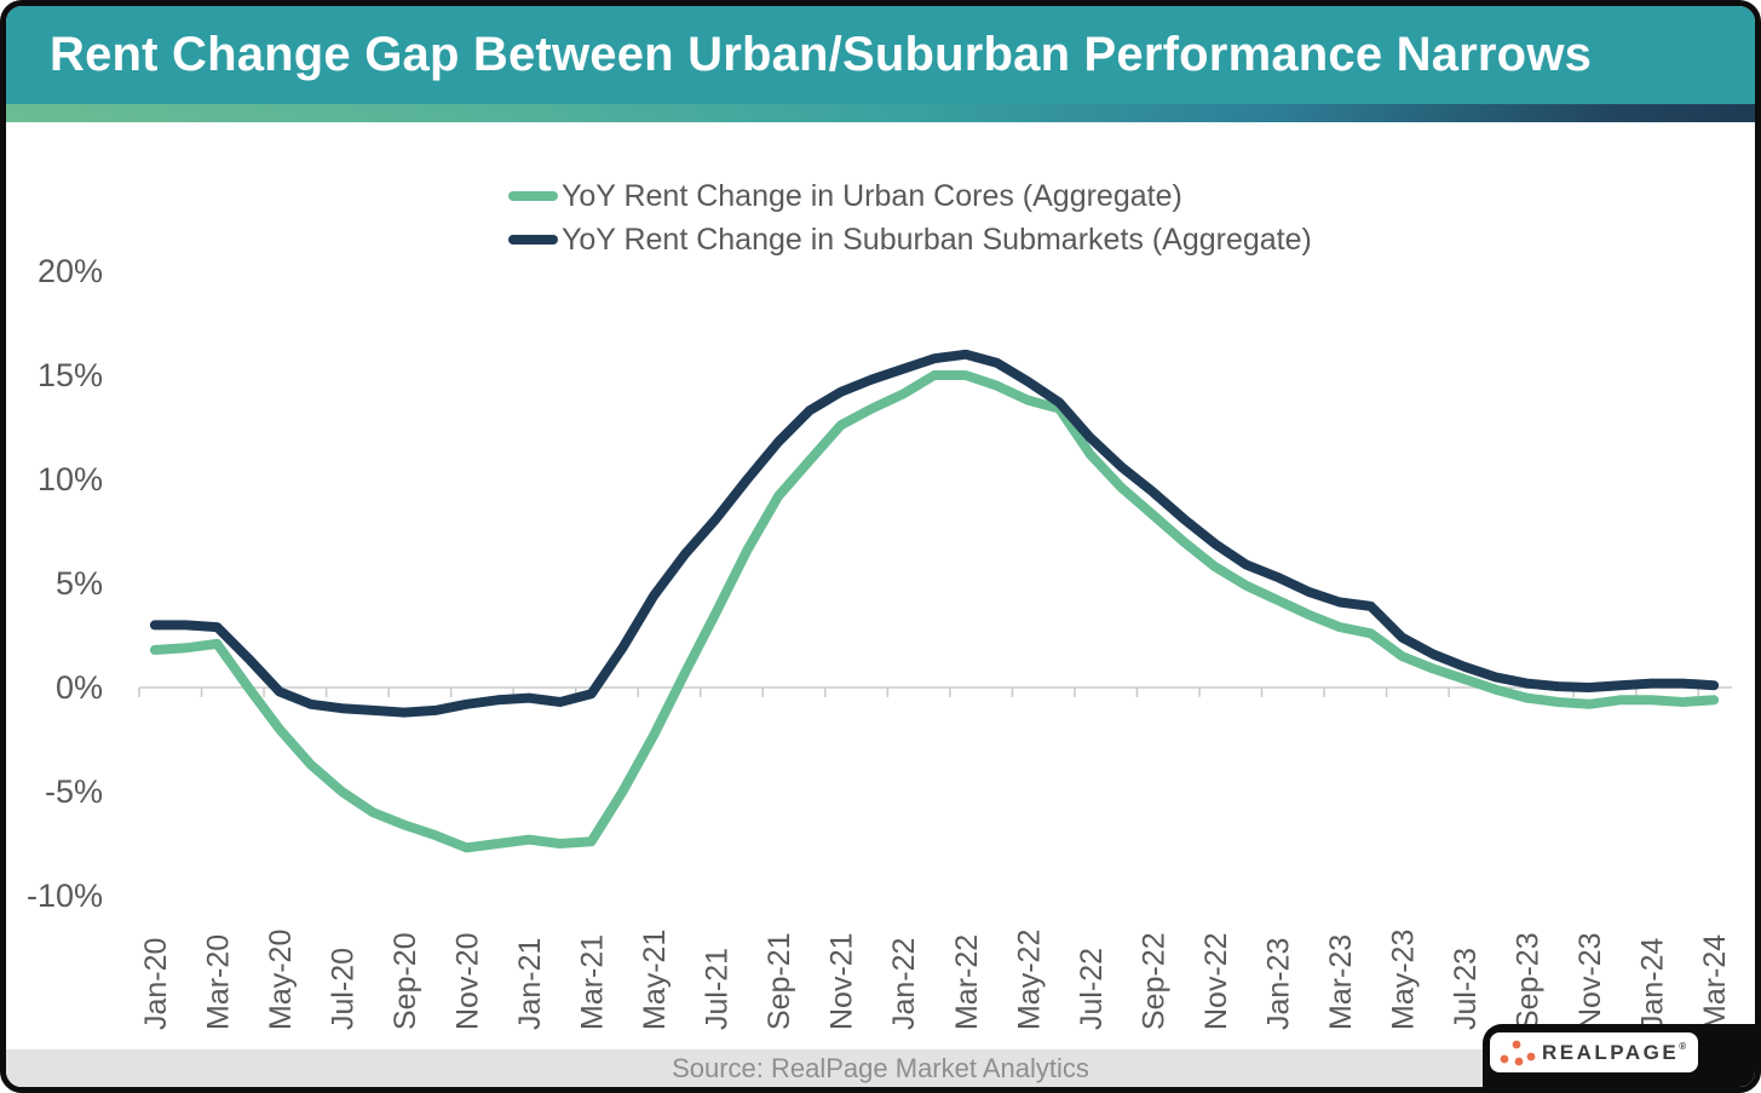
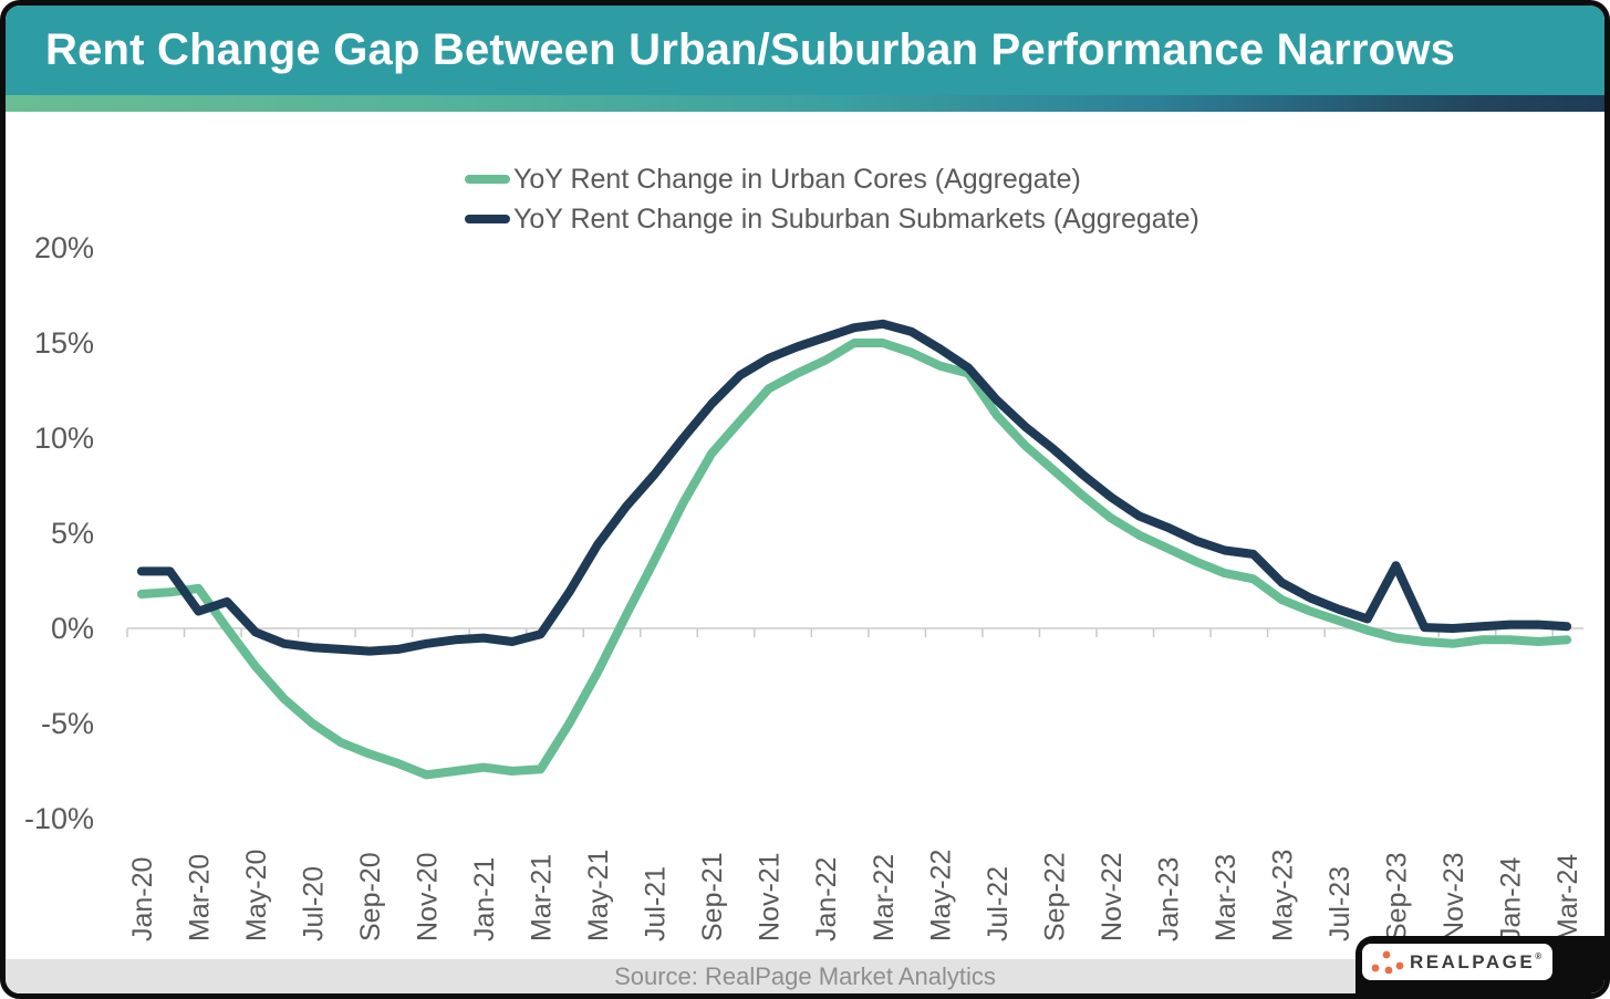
YoY Rent Change in Suburban Submarkets (Aggregate)/Mar-20: 2.9% -> 0.9%
YoY Rent Change in Suburban Submarkets (Aggregate)/Sep-23: 0.2% -> 3.3%
